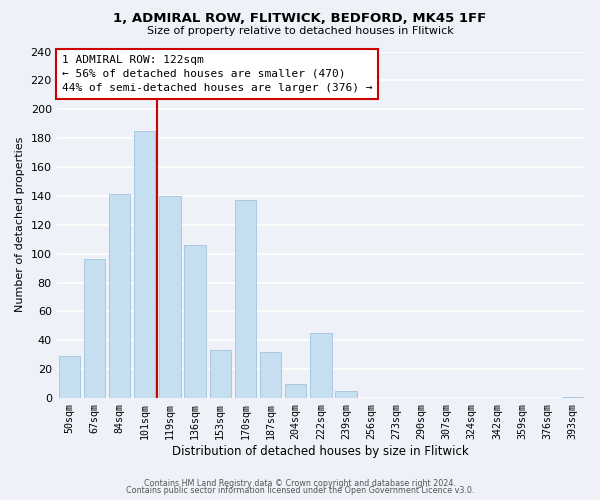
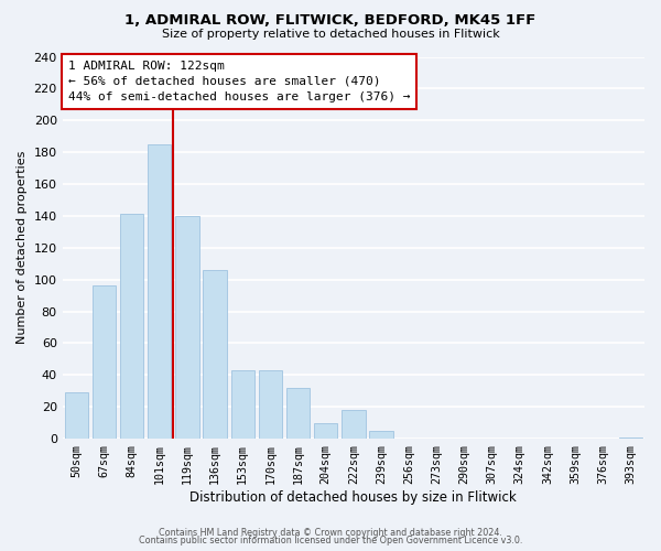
153sqm: 33 -> 43
170sqm: 137 -> 43
222sqm: 45 -> 18
